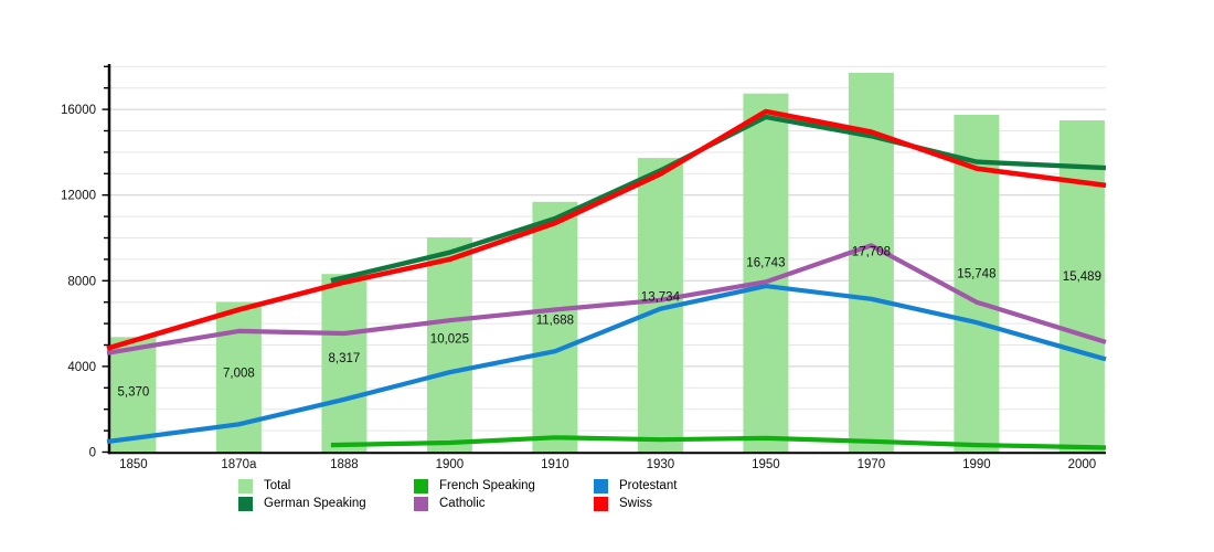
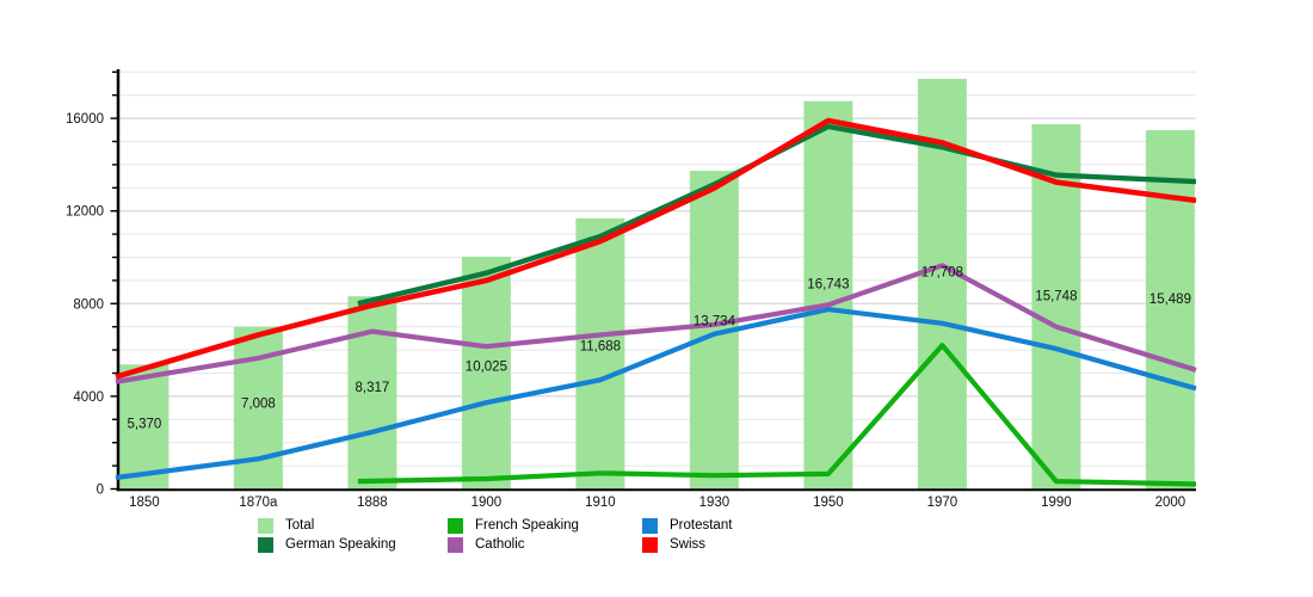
Catholic/1888: 5500 -> 6800
French Speaking/1970: 500 -> 6200
